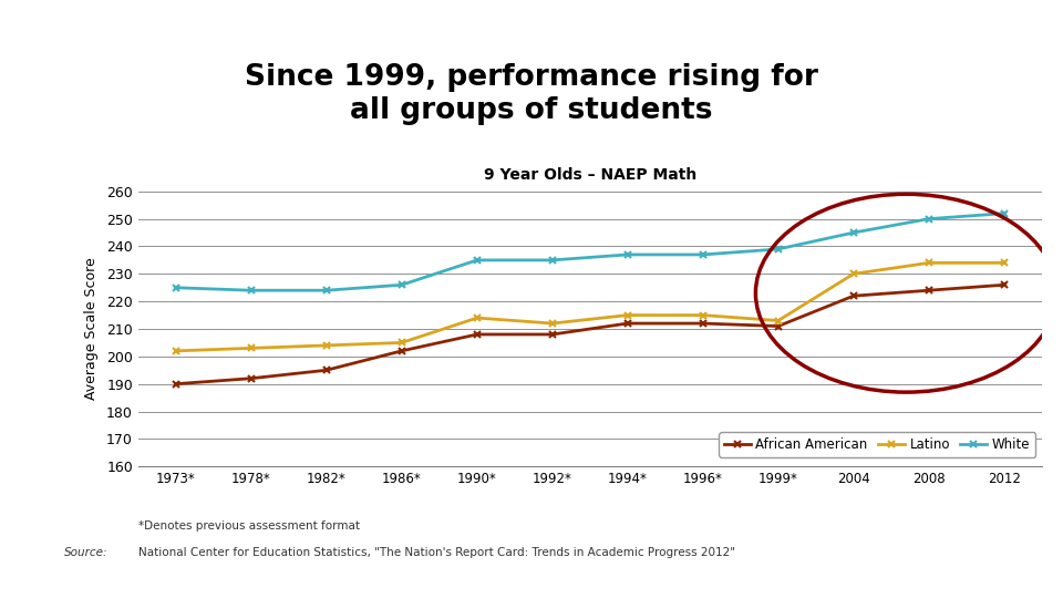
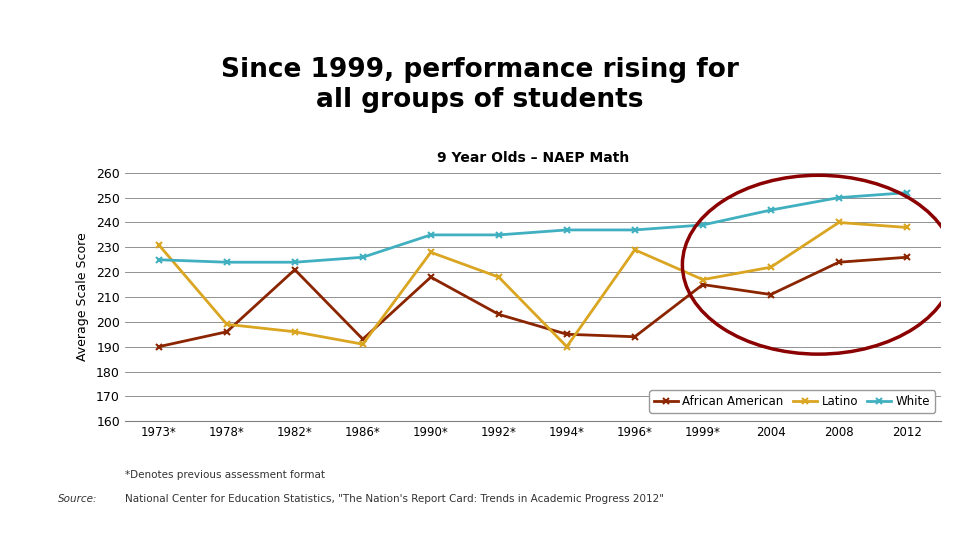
Latino/1973*: 202 -> 231
African American/1978*: 192 -> 196
Latino/1978*: 203 -> 199
African American/1982*: 195 -> 221
Latino/1982*: 204 -> 196
African American/1986*: 202 -> 193
Latino/1986*: 205 -> 191
African American/1990*: 208 -> 218
Latino/1990*: 214 -> 228
African American/1992*: 208 -> 203
Latino/1992*: 212 -> 218
African American/1994*: 212 -> 195
Latino/1994*: 215 -> 190
African American/1996*: 212 -> 194
Latino/1996*: 215 -> 229
African American/1999*: 211 -> 215
Latino/1999*: 213 -> 217
African American/2004: 222 -> 211
Latino/2004: 230 -> 222
Latino/2008: 234 -> 240
Latino/2012: 234 -> 238
